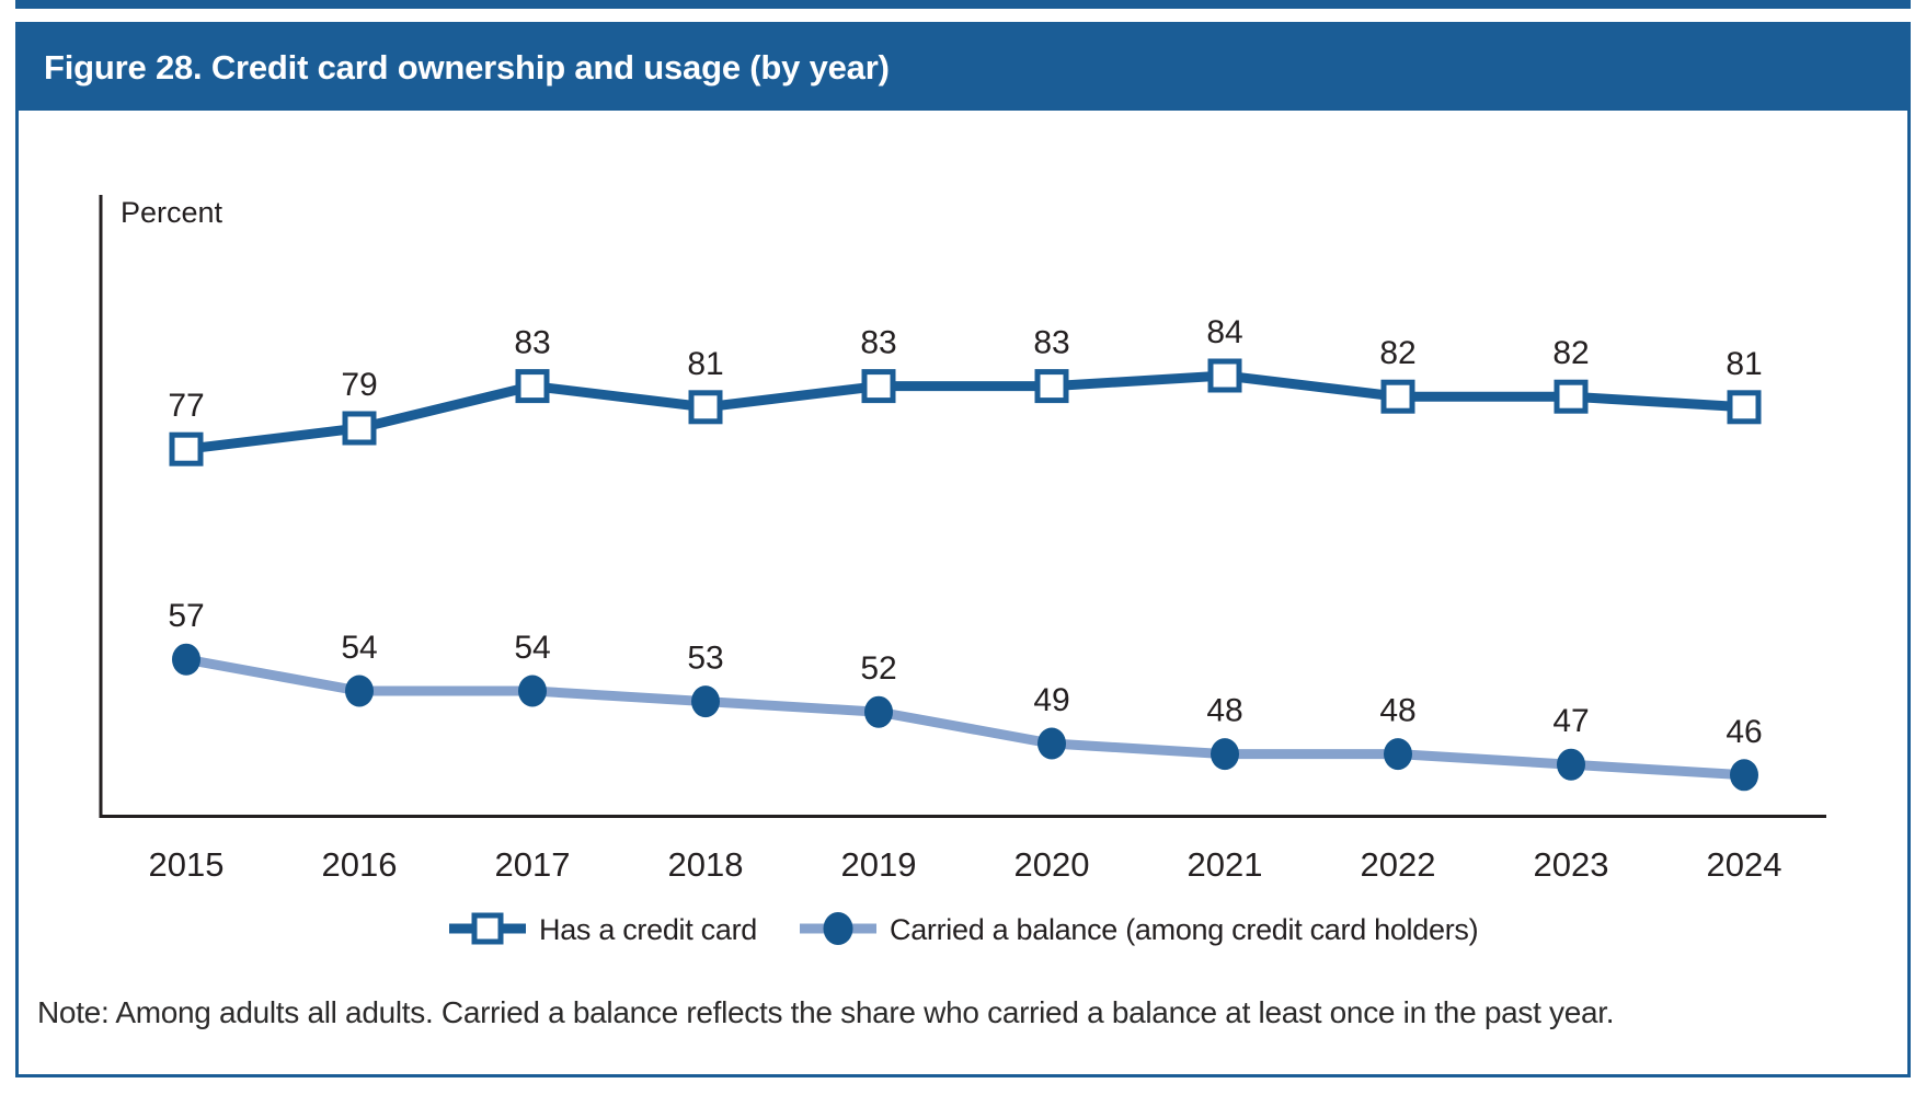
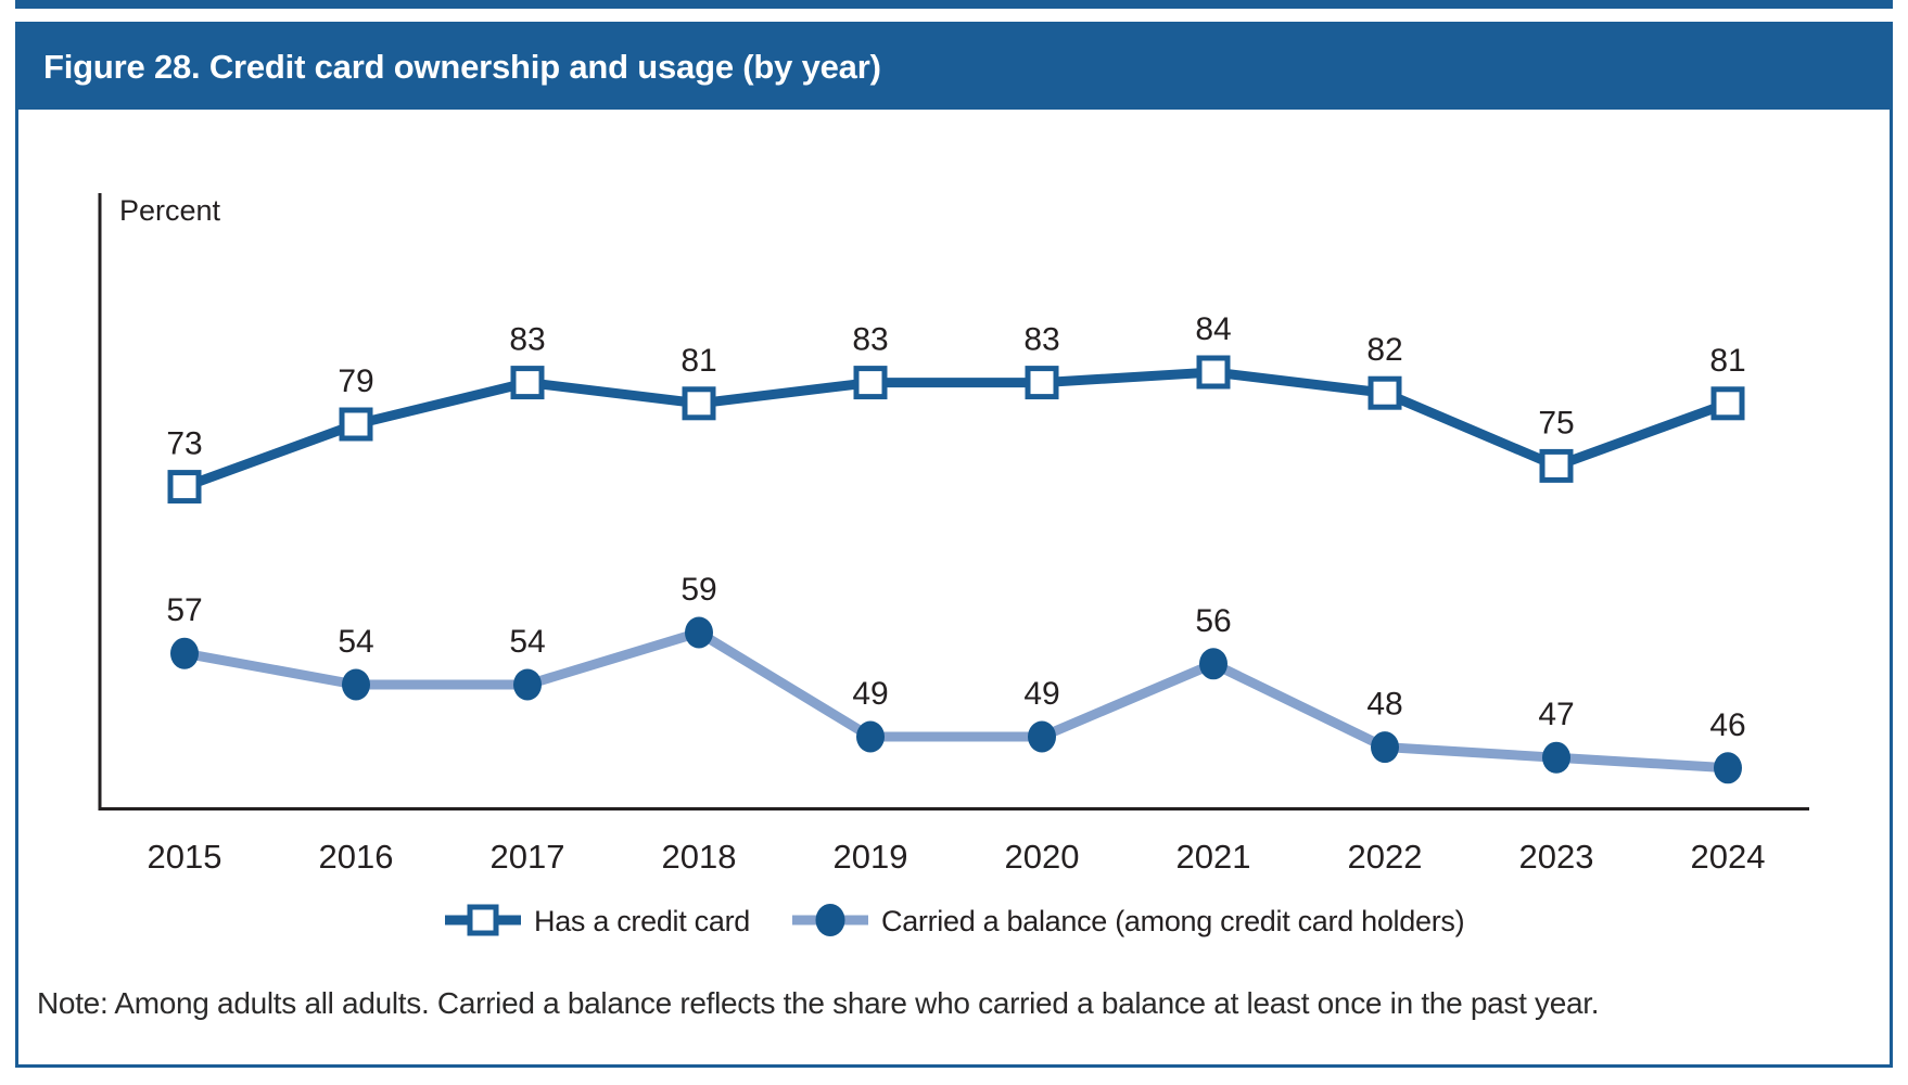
Has a credit card/2015: 77 -> 73
Carried a balance (among credit card holders)/2018: 53 -> 59
Carried a balance (among credit card holders)/2019: 52 -> 49
Carried a balance (among credit card holders)/2021: 48 -> 56
Has a credit card/2023: 82 -> 75
